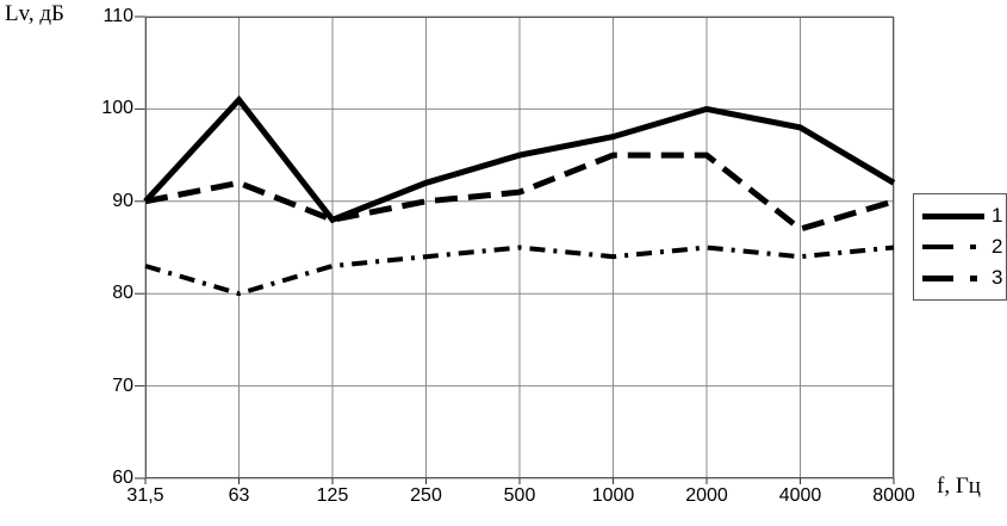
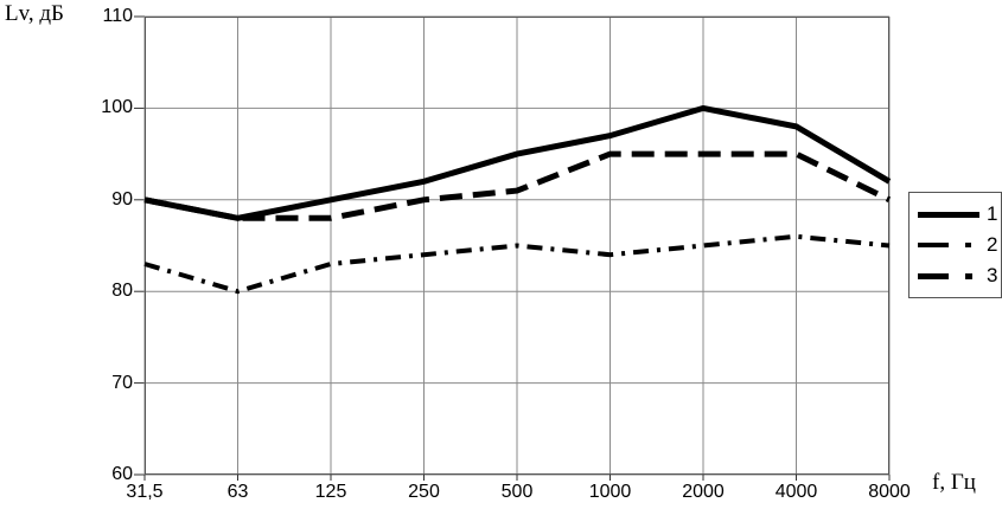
1/63: 101 -> 88
3/63: 92 -> 88
1/125: 88 -> 90
2/4000: 84 -> 86
3/4000: 87 -> 95
